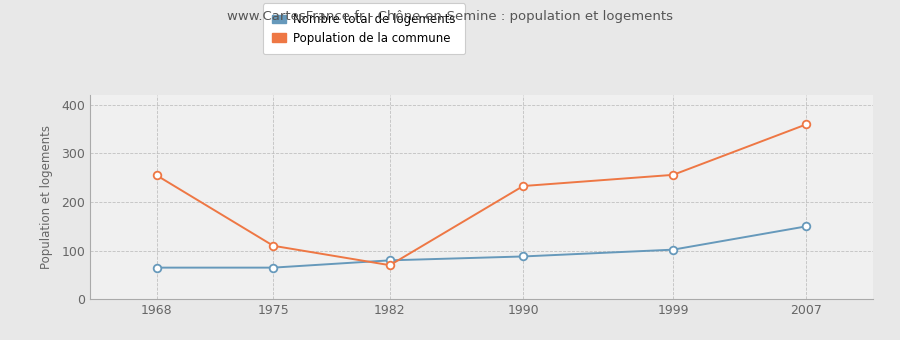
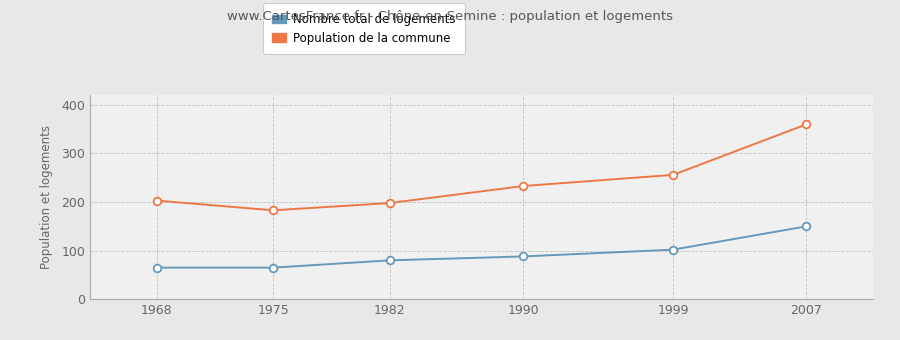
Population de la commune/1968: 255 -> 203
Population de la commune/1975: 110 -> 183
Population de la commune/1982: 70 -> 198
